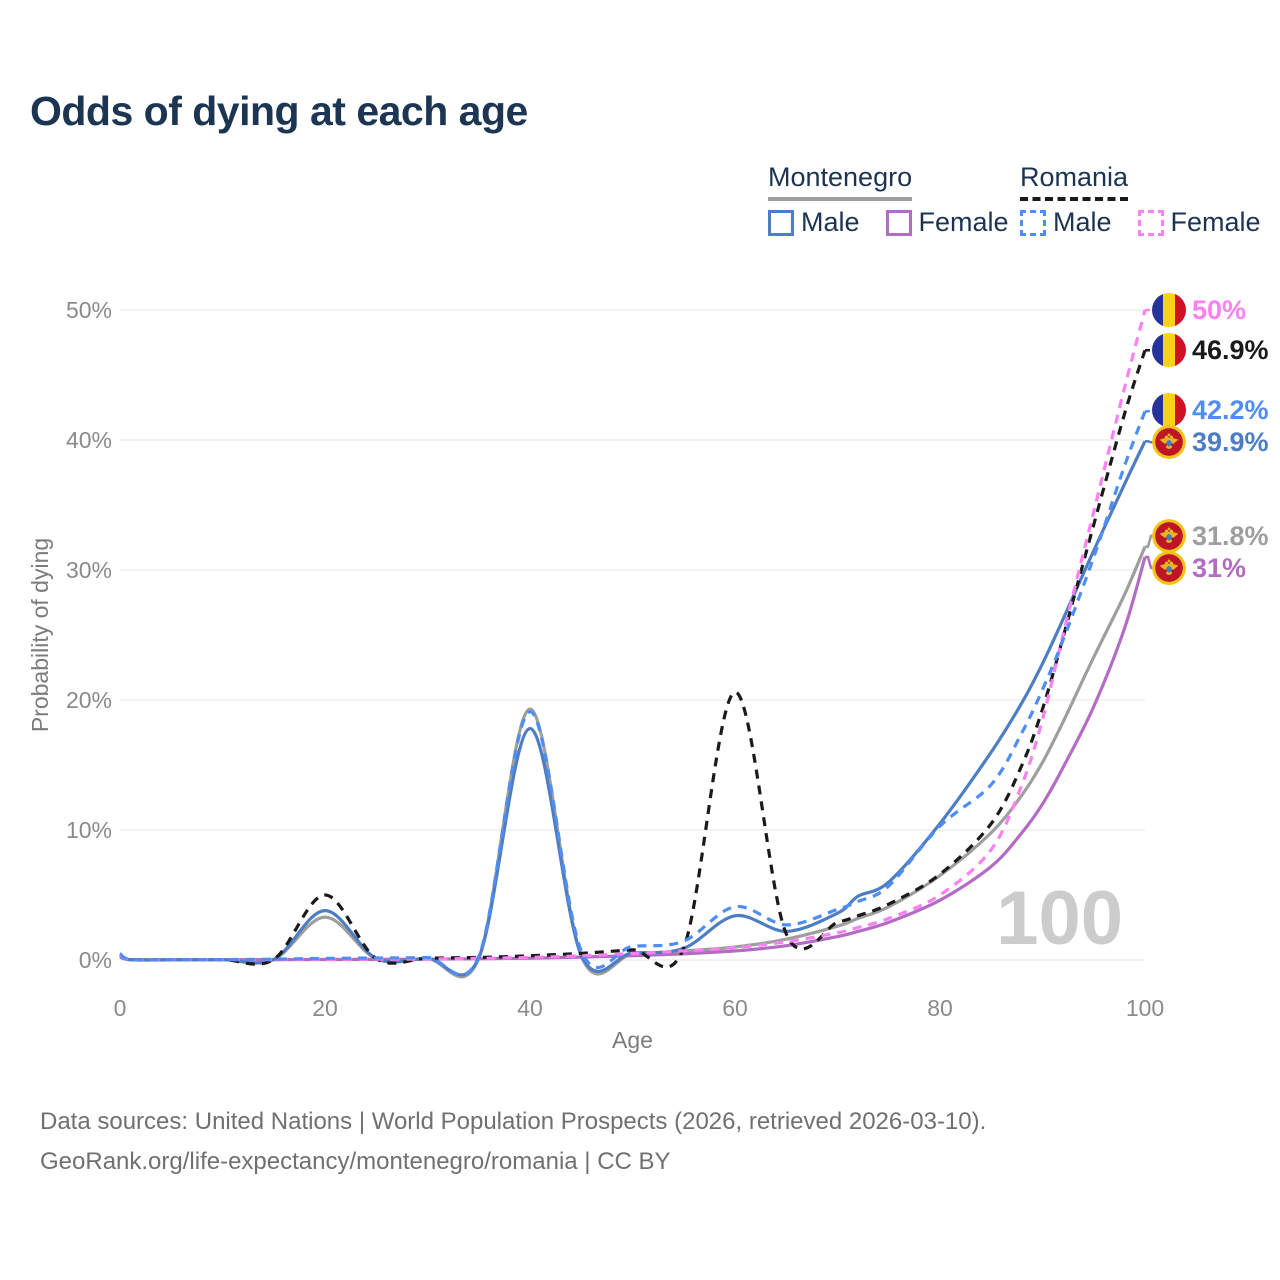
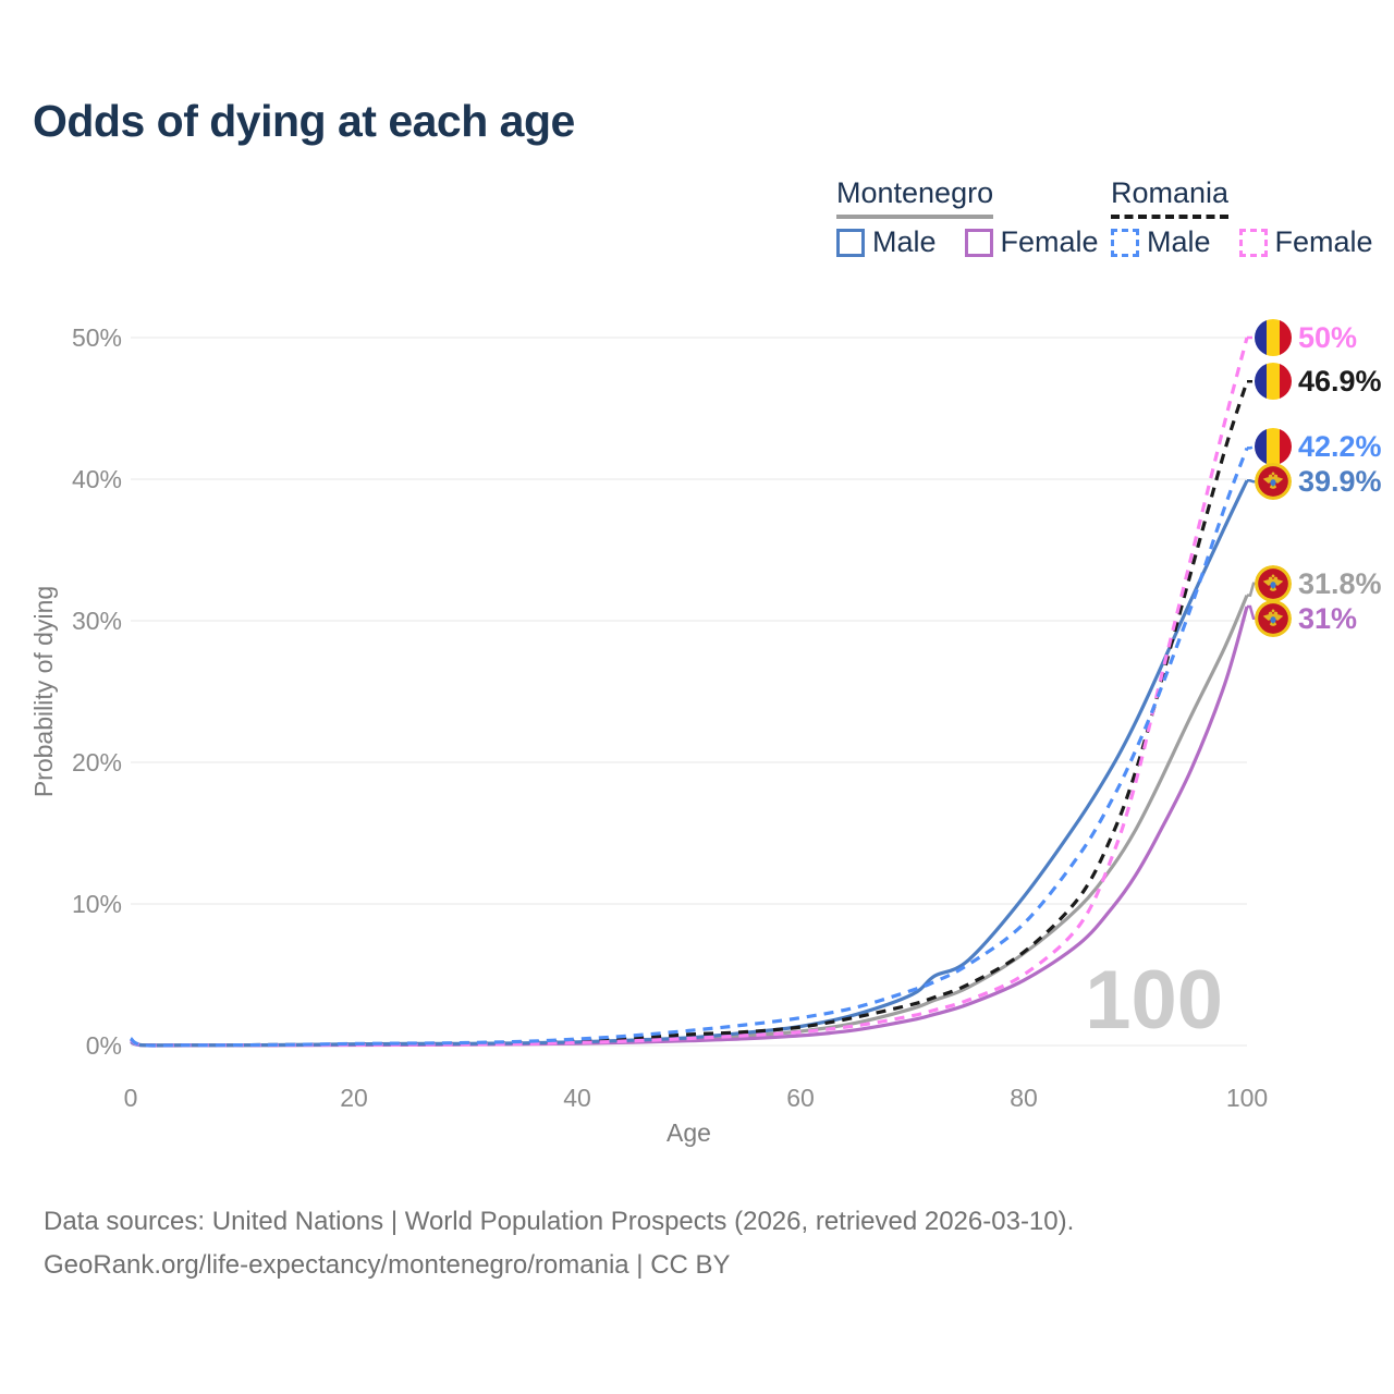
Montenegro/20: 3.3% -> 0.1%
Montenegro Male/20: 3.8% -> 0.1%
Romania/20: 5.0% -> 0.1%
Montenegro/40: 19.3% -> 0.2%
Montenegro Male/40: 17.8% -> 0.2%
Romania Male/40: 19.1% -> 0.5%
Montenegro Male/60: 3.4% -> 1.4%
Romania/60: 20.6% -> 1.3%
Romania Male/60: 4.1% -> 1.9%
Romania Male/80: 10.3% -> 8.6%
